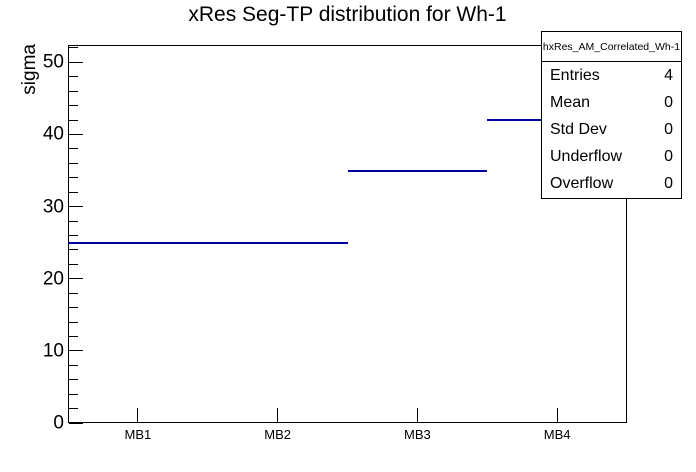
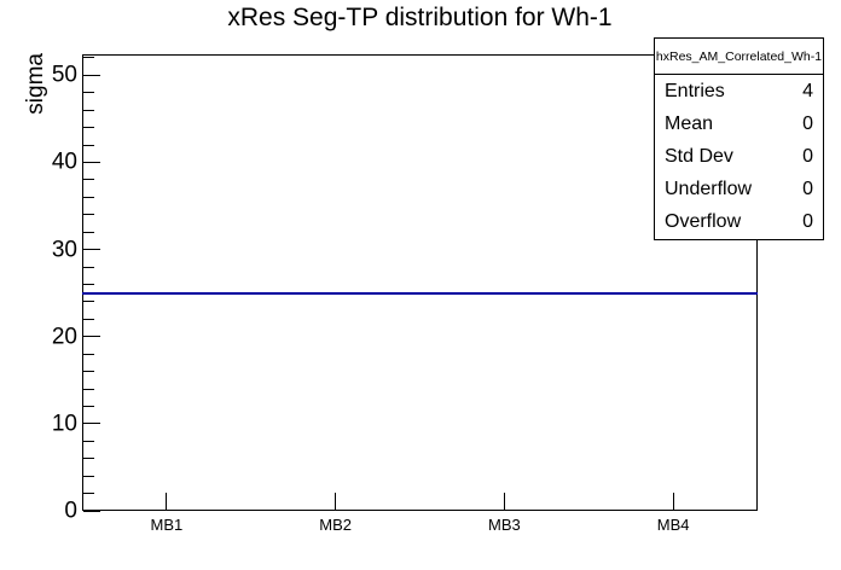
MB3: 35 -> 25
MB4: 42 -> 25
